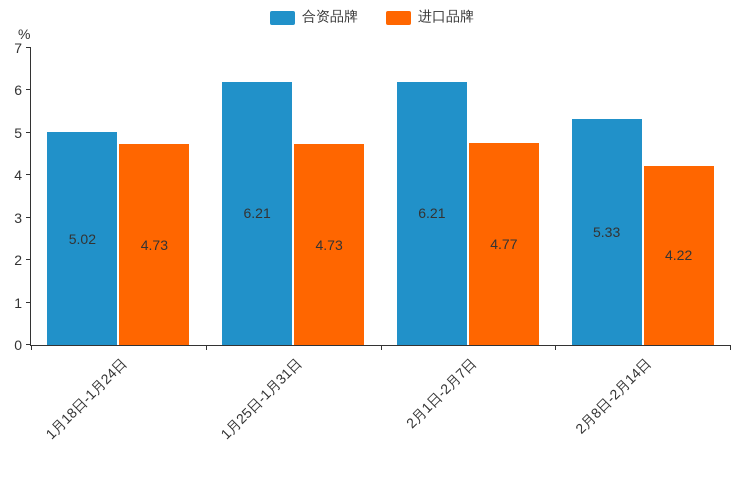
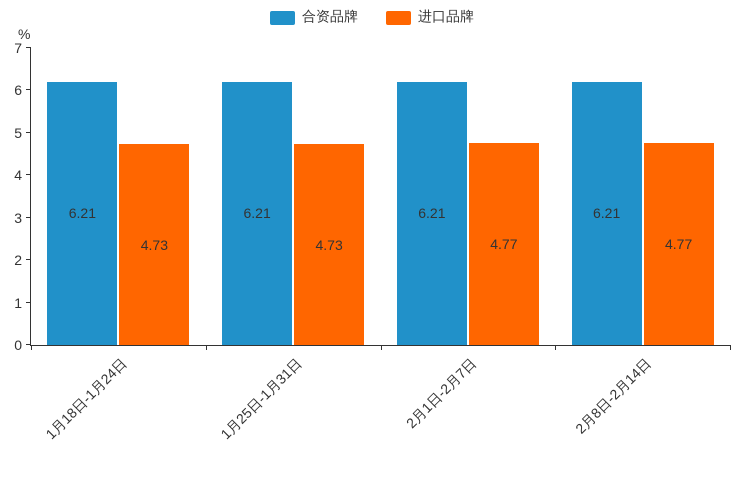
合资品牌/1月18日-1月24日: 5.02 -> 6.21
合资品牌/2月8日-2月14日: 5.33 -> 6.21
进口品牌/2月8日-2月14日: 4.22 -> 4.77
